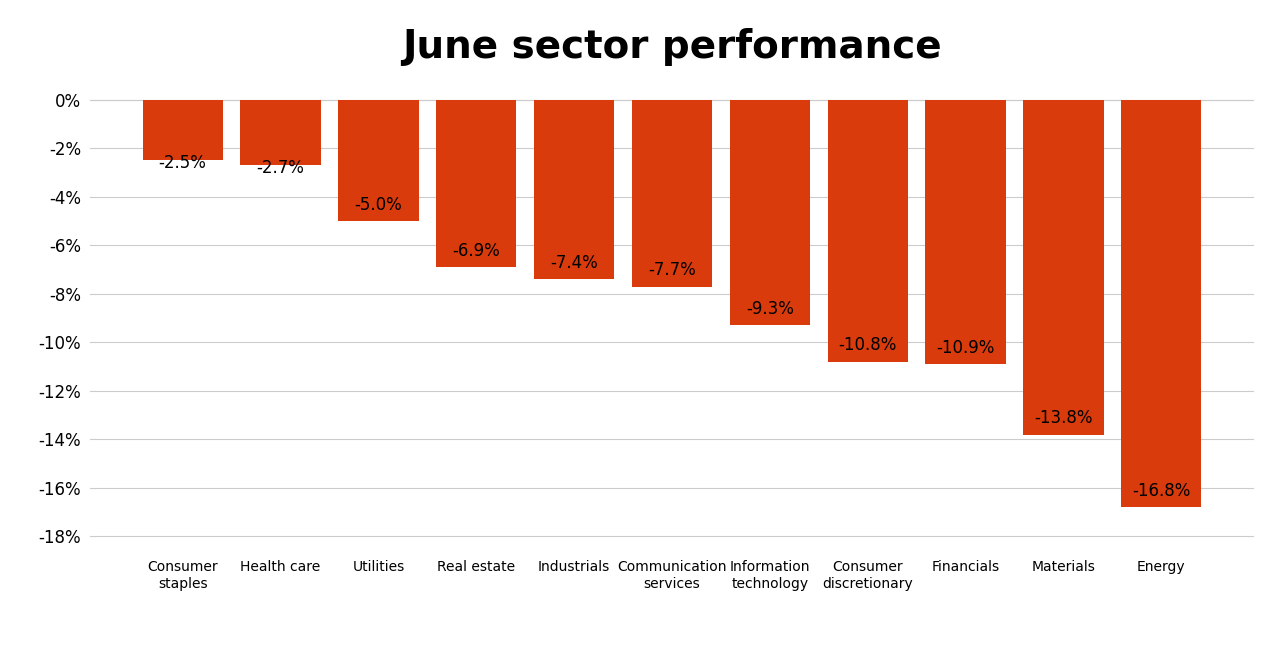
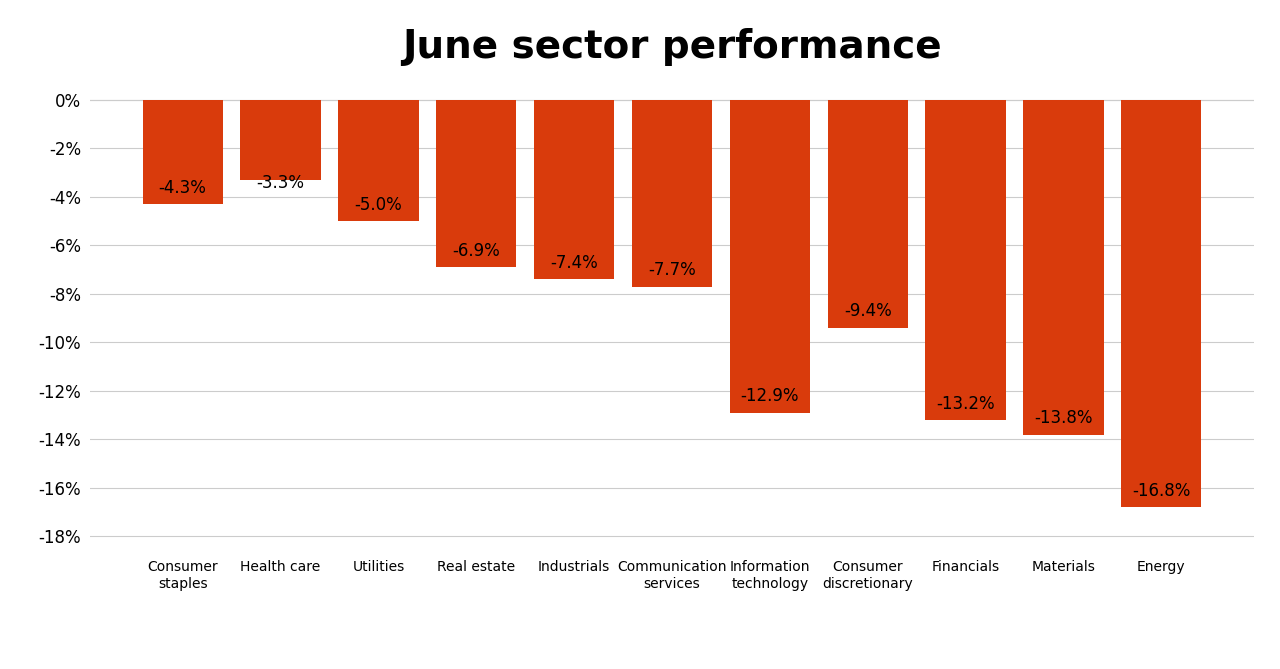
Consumer staples: -2.5% -> -4.3%
Health care: -2.7% -> -3.3%
Information technology: -9.3% -> -12.9%
Consumer discretionary: -10.8% -> -9.4%
Financials: -10.9% -> -13.2%
